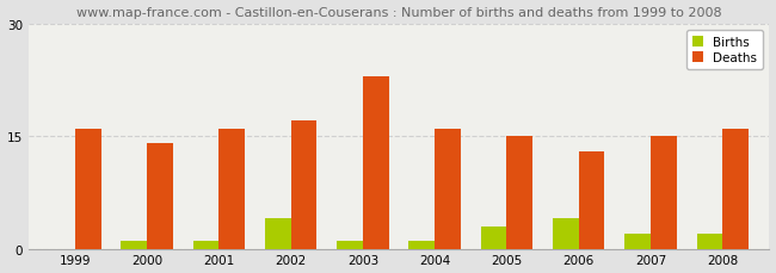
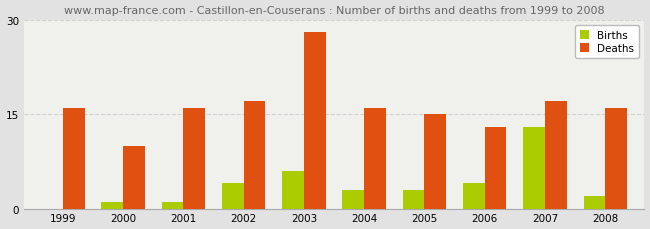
Deaths/2000: 14 -> 10
Births/2003: 1 -> 6
Deaths/2003: 23 -> 28
Births/2004: 1 -> 3
Births/2007: 2 -> 13
Deaths/2007: 15 -> 17
